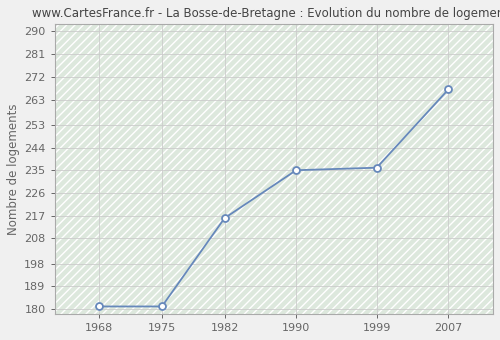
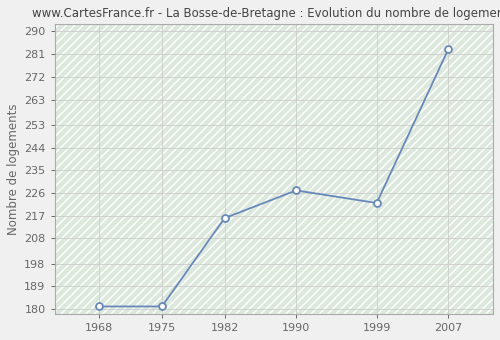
1990: 235 -> 227
1999: 236 -> 222
2007: 267 -> 283
